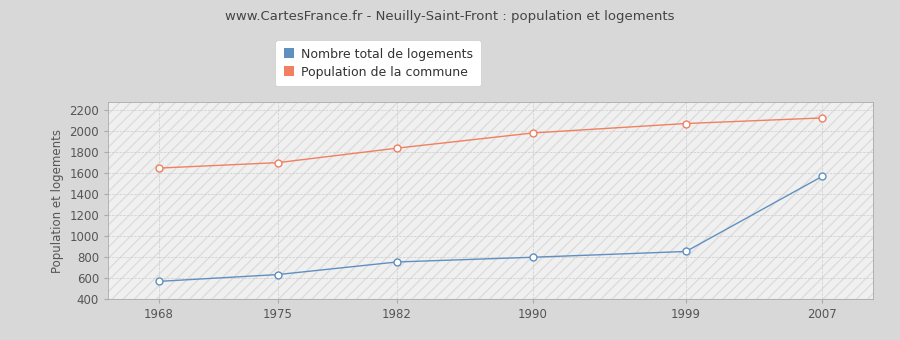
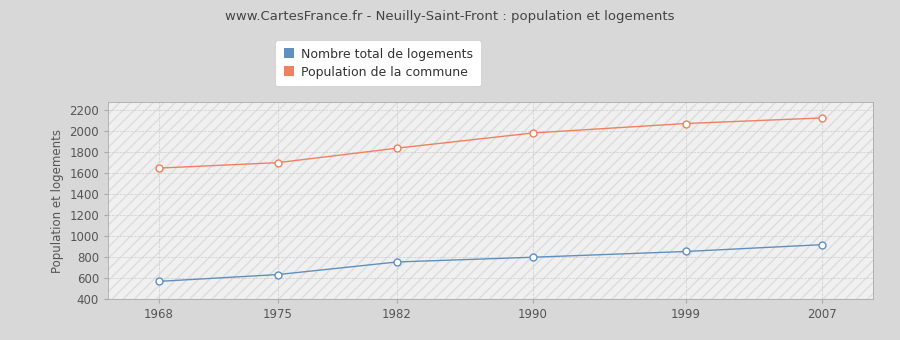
Nombre total de logements/2007: 1570 -> 920
